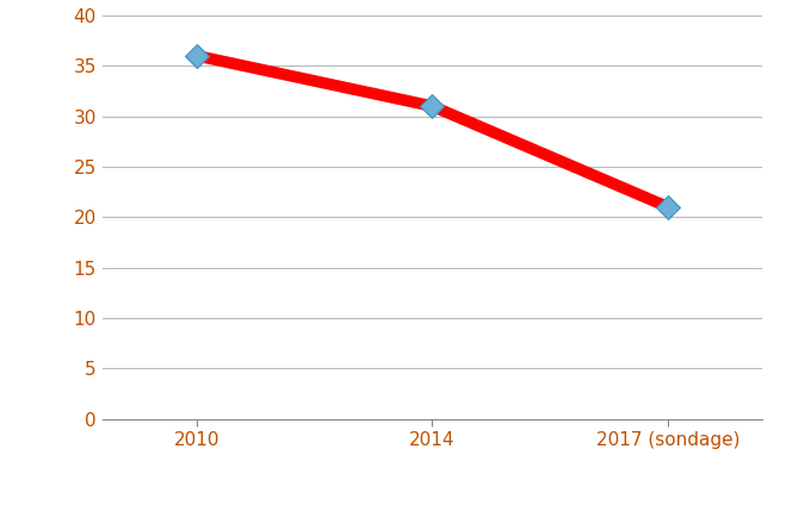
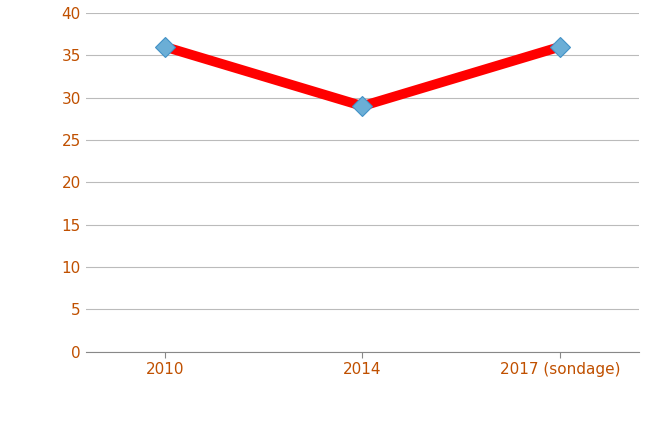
2014: 31 -> 29
2017 (sondage): 21 -> 36
